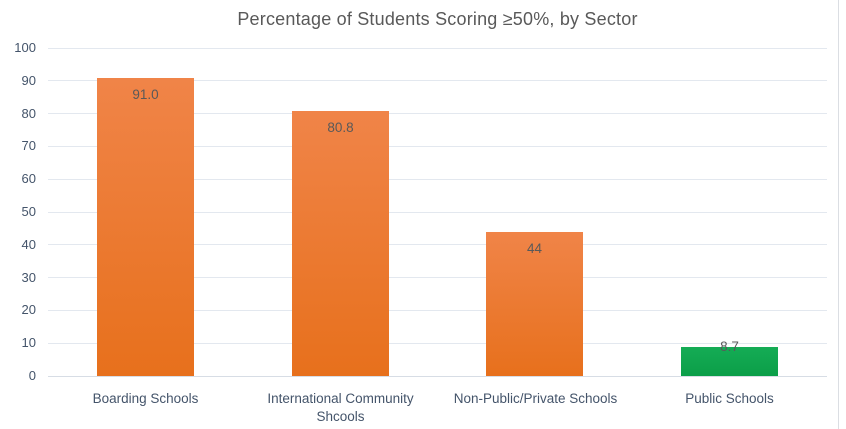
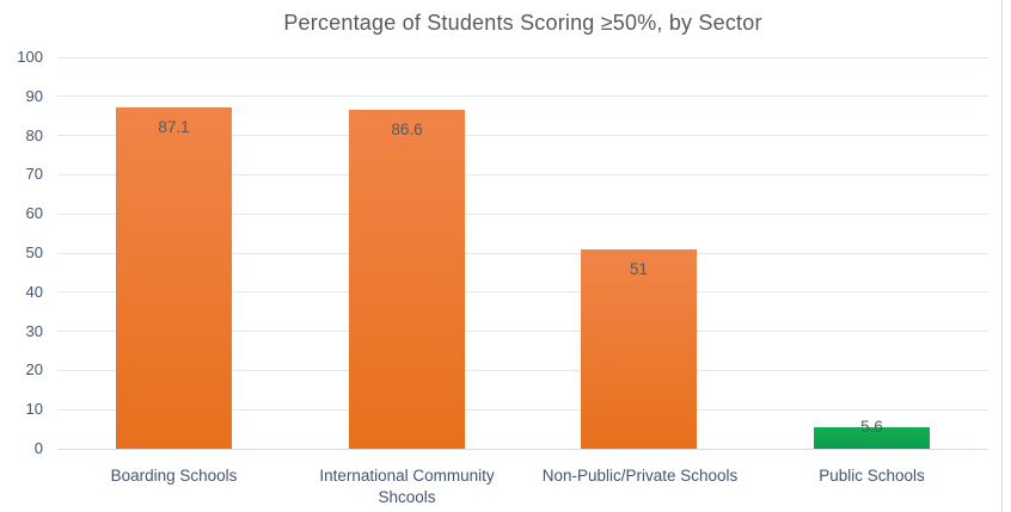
Boarding Schools: 91.0 -> 87.1
International Community Shcools: 80.8 -> 86.6
Non-Public/Private Schools: 44 -> 51
Public Schools: 8.7 -> 5.6
